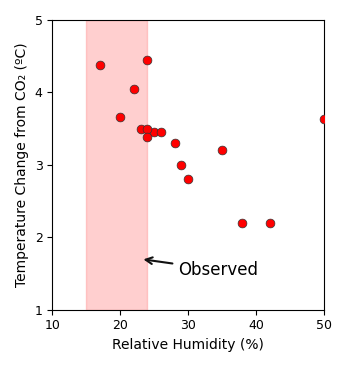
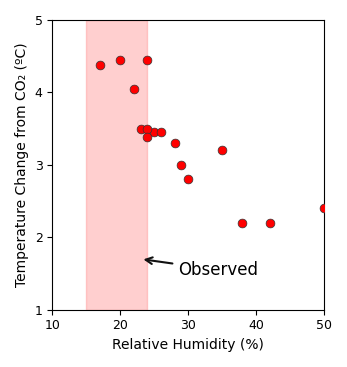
20: 3.66 -> 4.45
50: 3.64 -> 2.40
